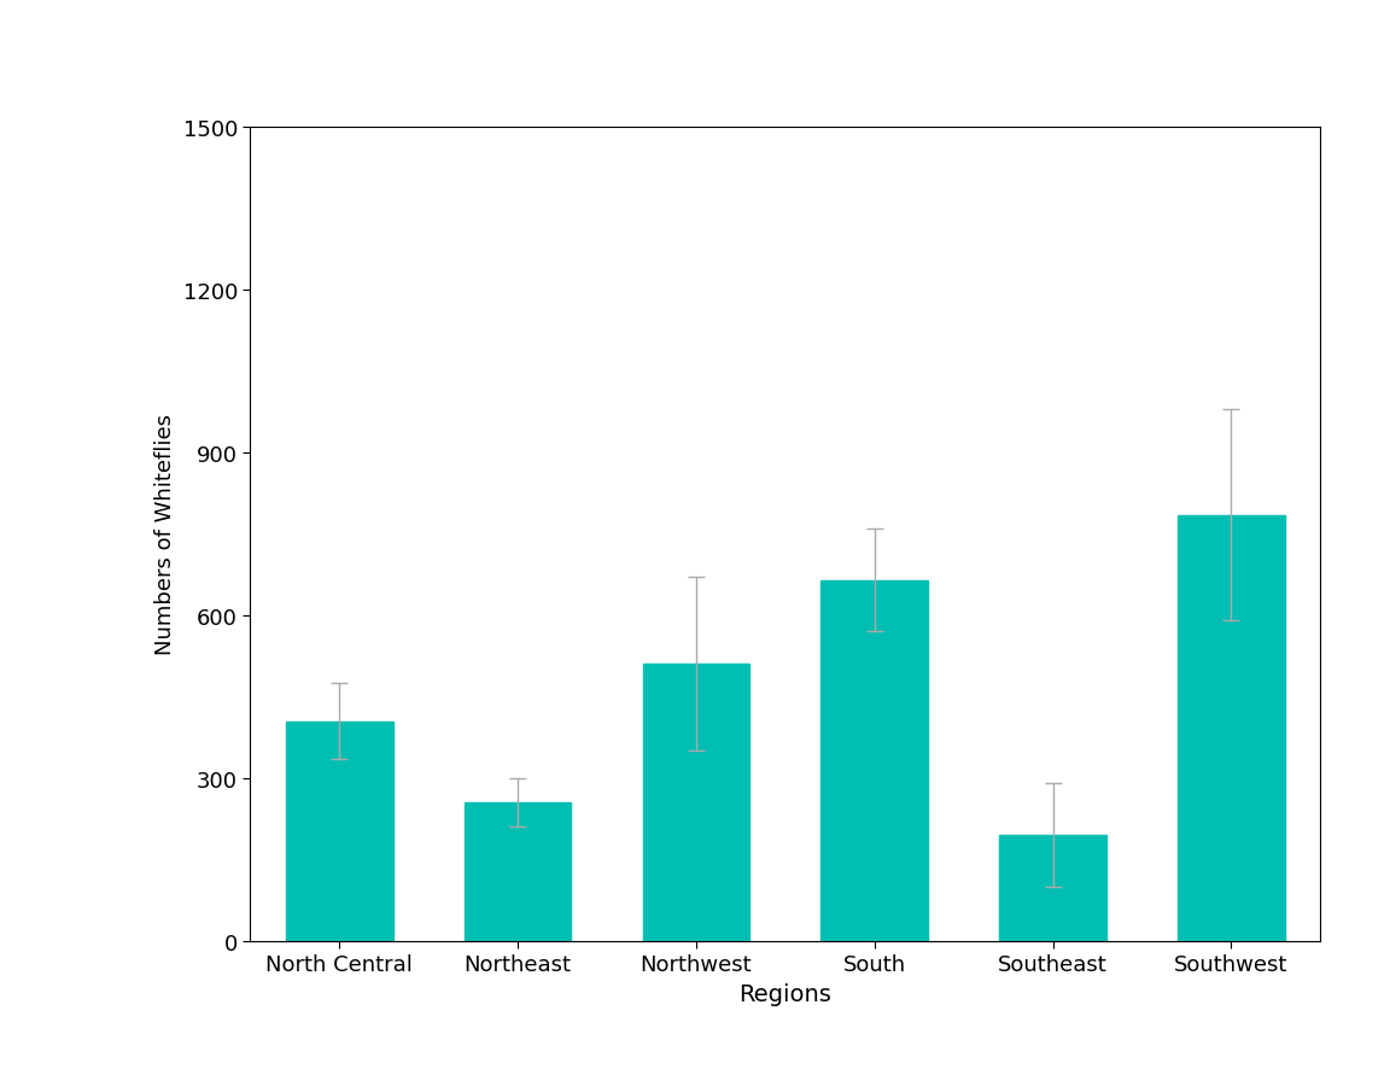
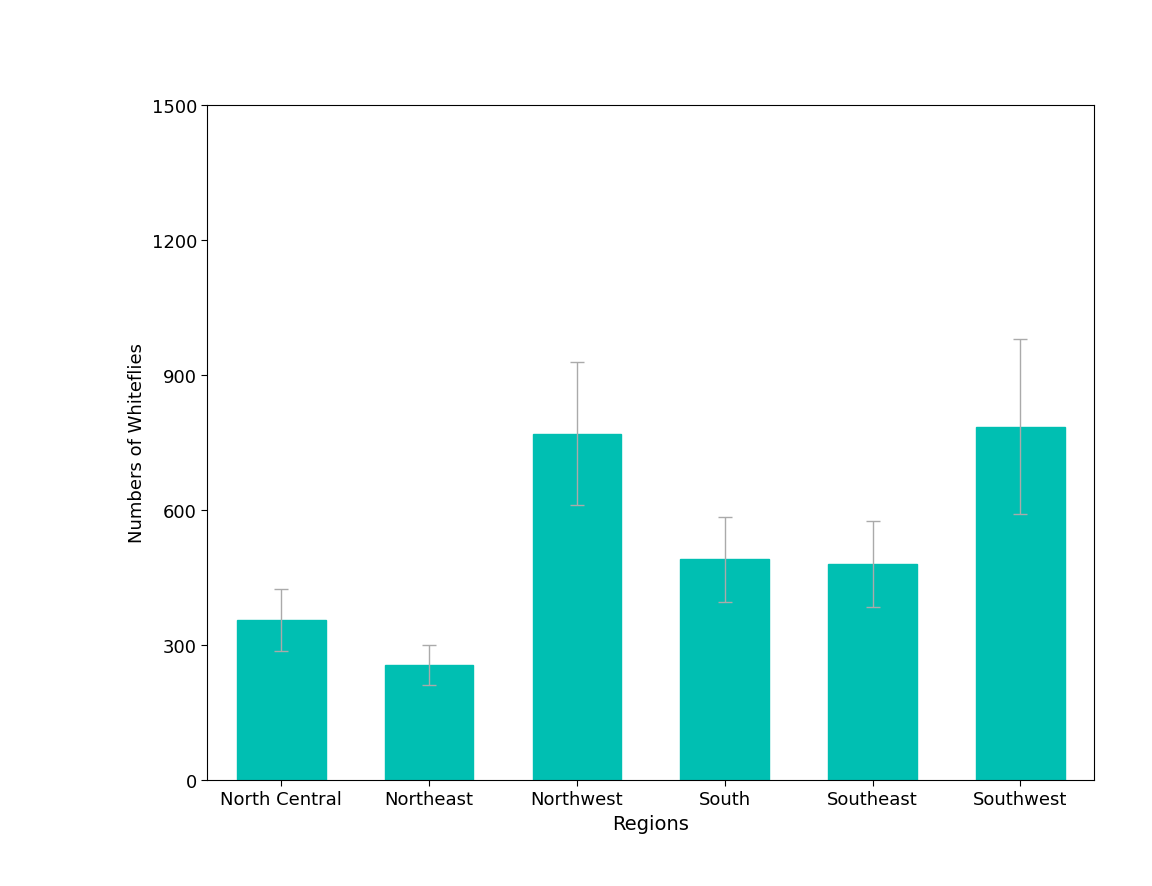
North Central: 405 -> 355
Northwest: 510 -> 770
South: 665 -> 490
Southeast: 195 -> 480
